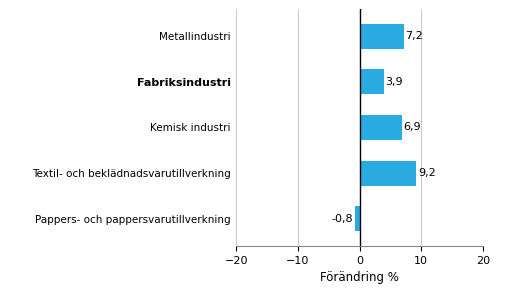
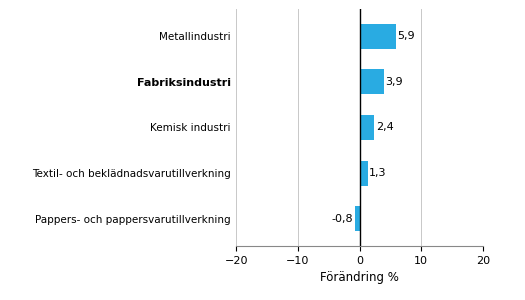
Metallindustri: 7,2 -> 5,9
Kemisk industri: 6,9 -> 2,4
Textil- och beklädnadsvarutillverkning: 9,2 -> 1,3
